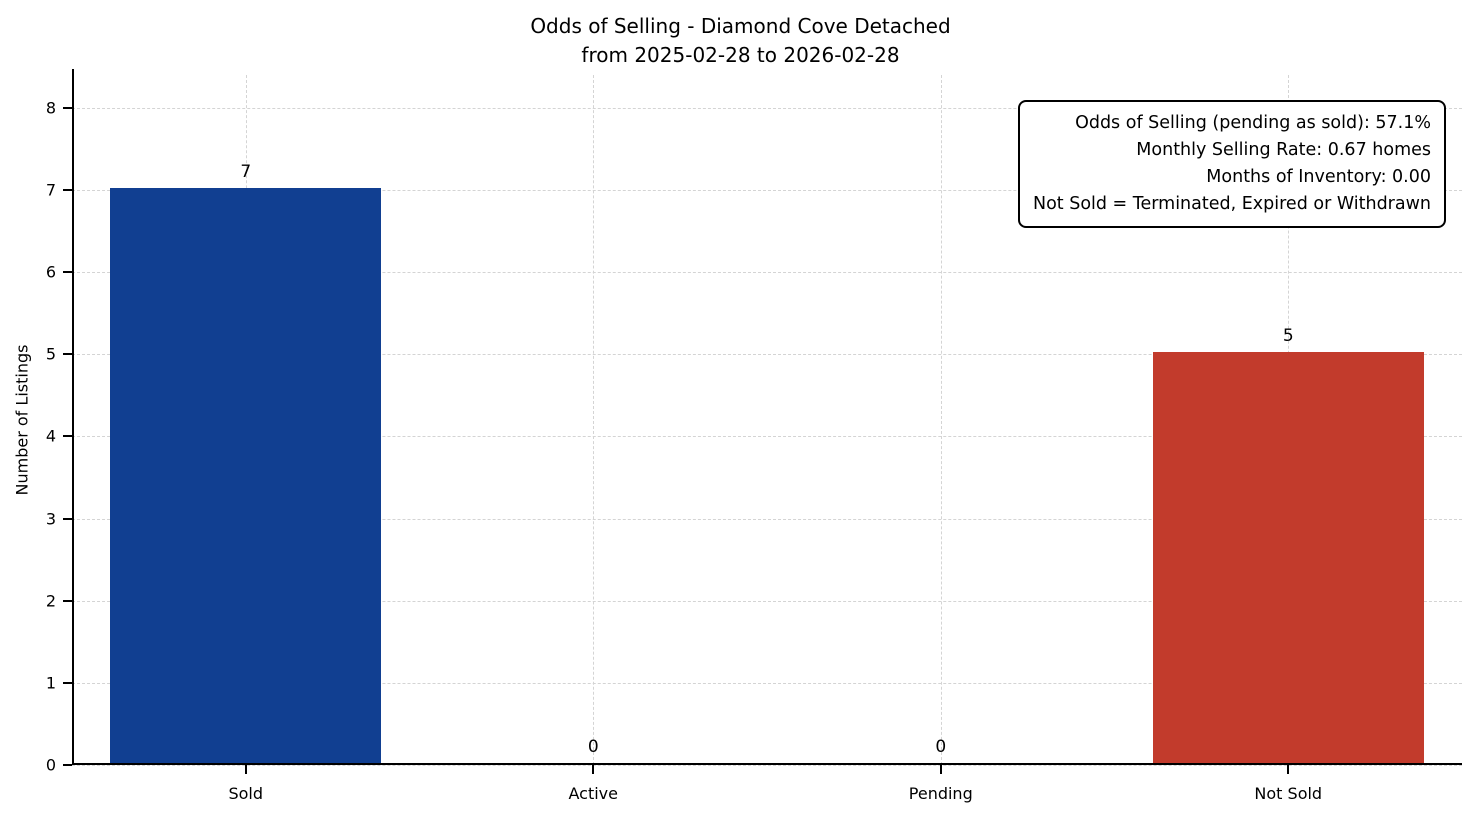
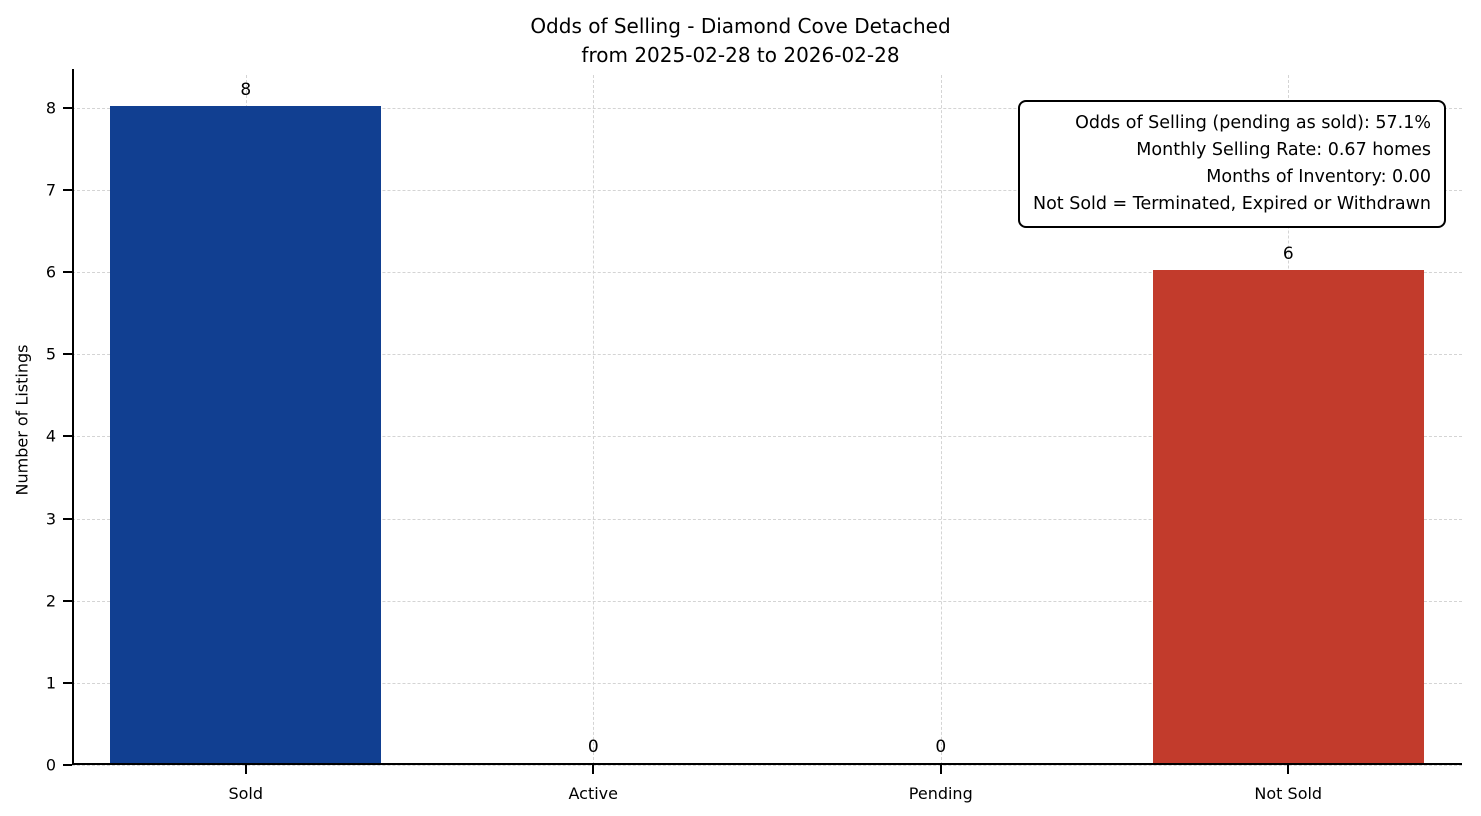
Sold: 7 -> 8
Not Sold: 5 -> 6
